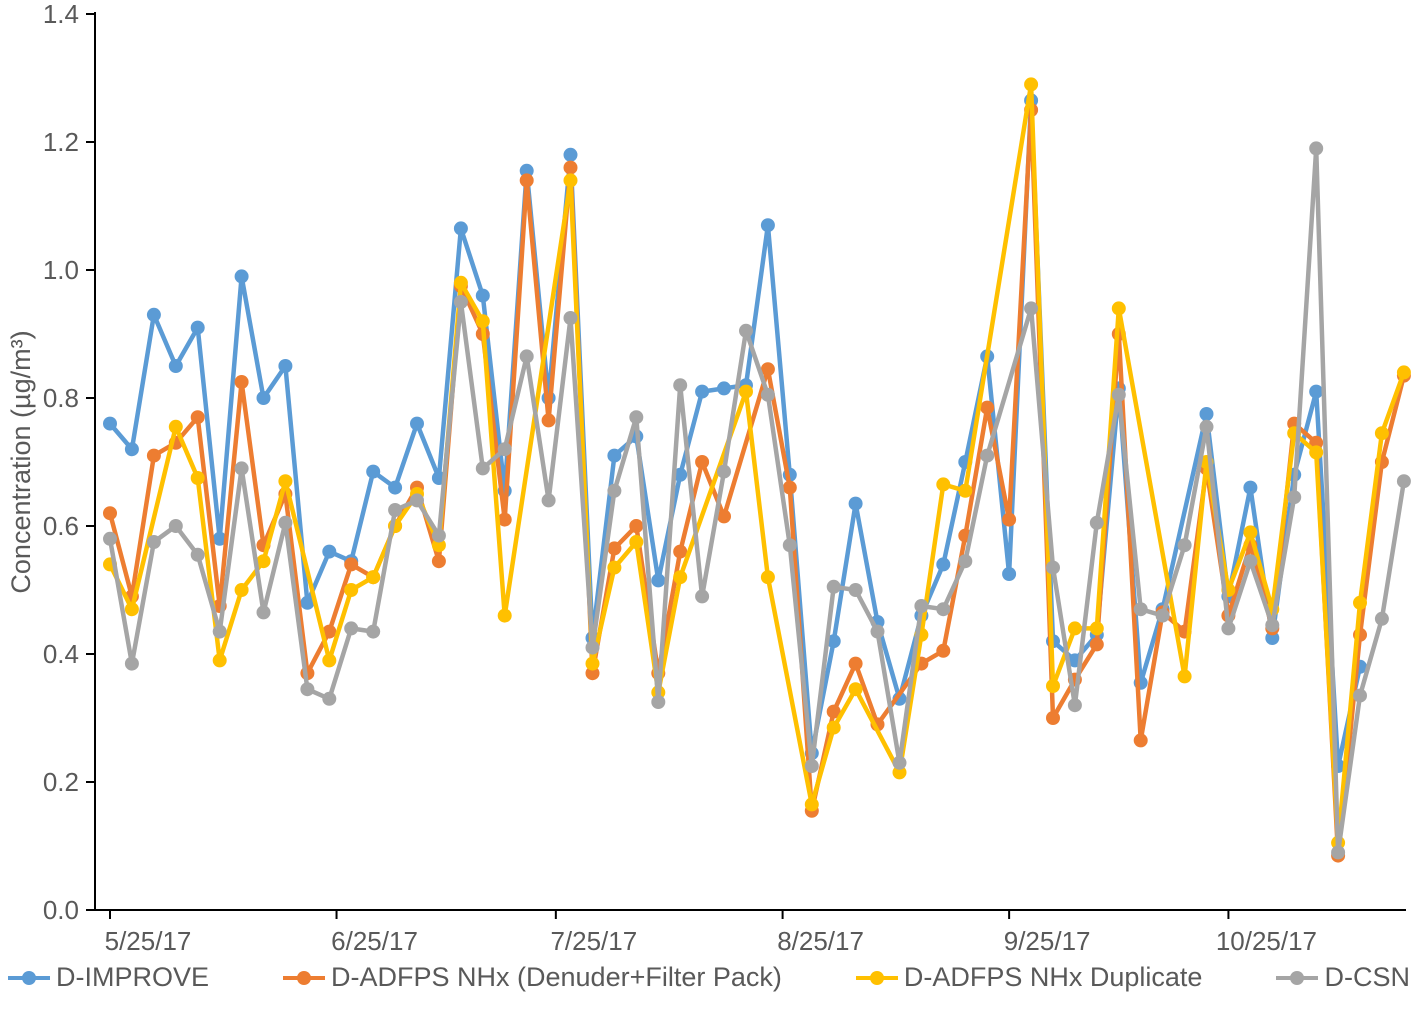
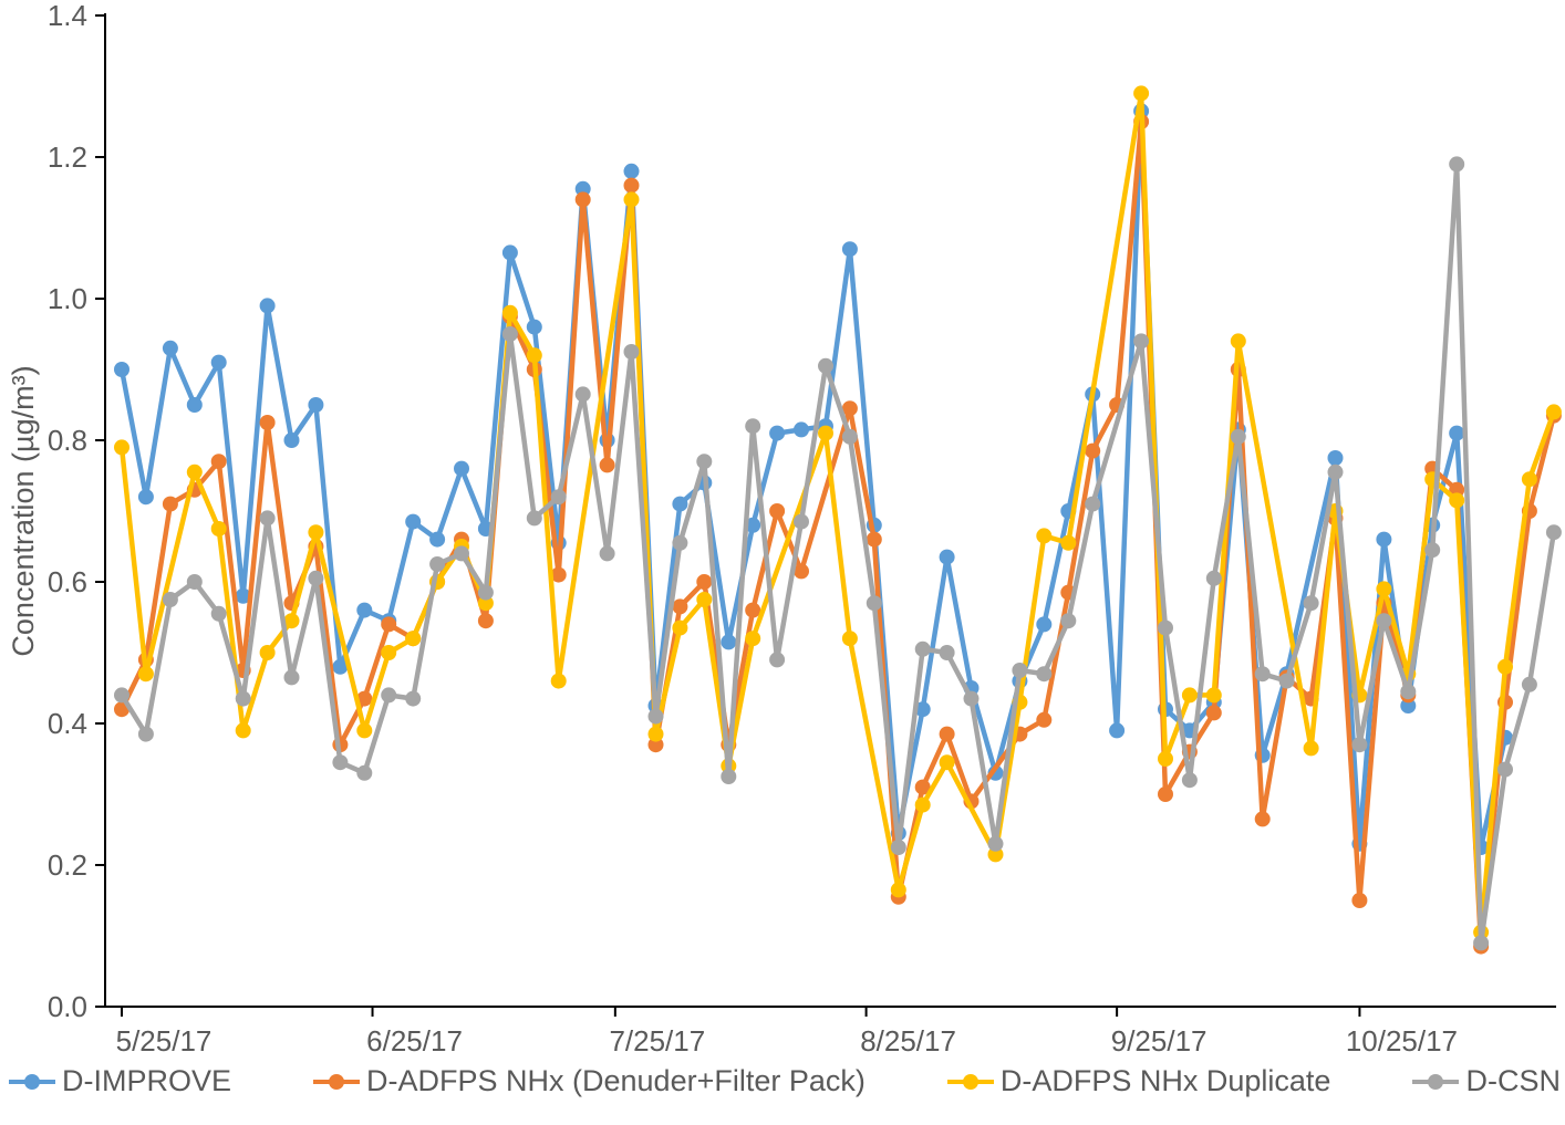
D-IMPROVE/5/25/17: 0.76 -> 0.90
D-ADFPS NHx (Denuder+Filter Pack)/5/25/17: 0.62 -> 0.42
D-ADFPS NHx Duplicate/5/25/17: 0.54 -> 0.79
D-CSN/5/25/17: 0.58 -> 0.44
D-IMPROVE/9/25/17: 0.53 -> 0.39
D-ADFPS NHx (Denuder+Filter Pack)/9/25/17: 0.61 -> 0.85
D-IMPROVE/10/25/17: 0.49 -> 0.23
D-ADFPS NHx (Denuder+Filter Pack)/10/25/17: 0.46 -> 0.15
D-ADFPS NHx Duplicate/10/25/17: 0.50 -> 0.44
D-CSN/10/25/17: 0.44 -> 0.37
